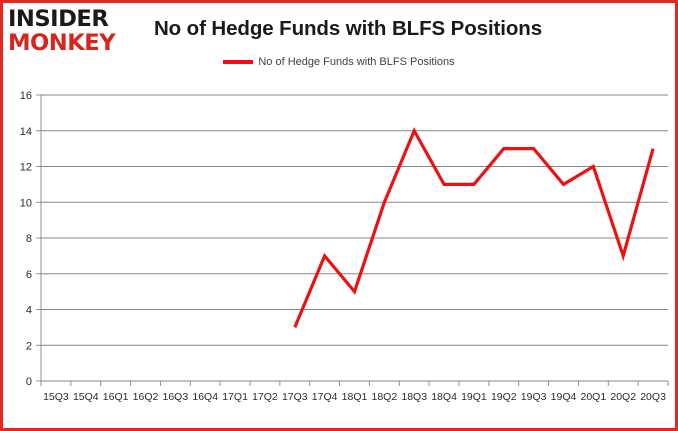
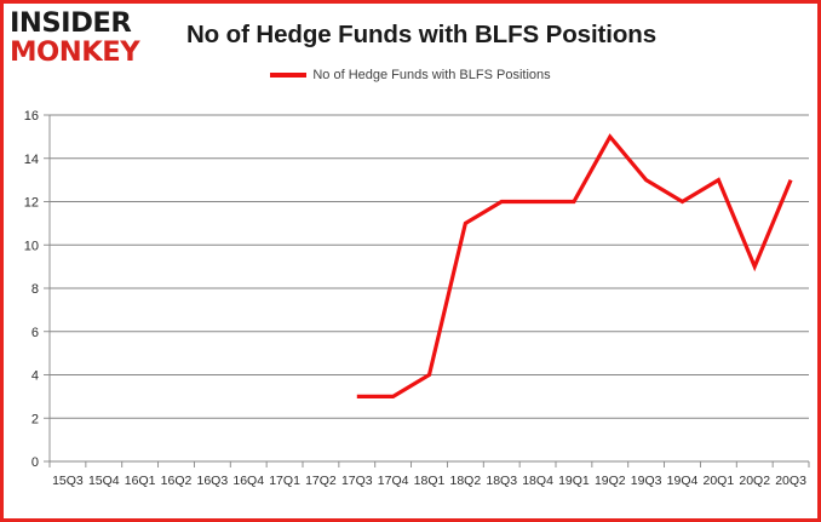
17Q4: 7 -> 3
18Q1: 5 -> 4
18Q2: 10 -> 11
18Q3: 14 -> 12
18Q4: 11 -> 12
19Q1: 11 -> 12
19Q2: 13 -> 15
19Q4: 11 -> 12
20Q1: 12 -> 13
20Q2: 7 -> 9
